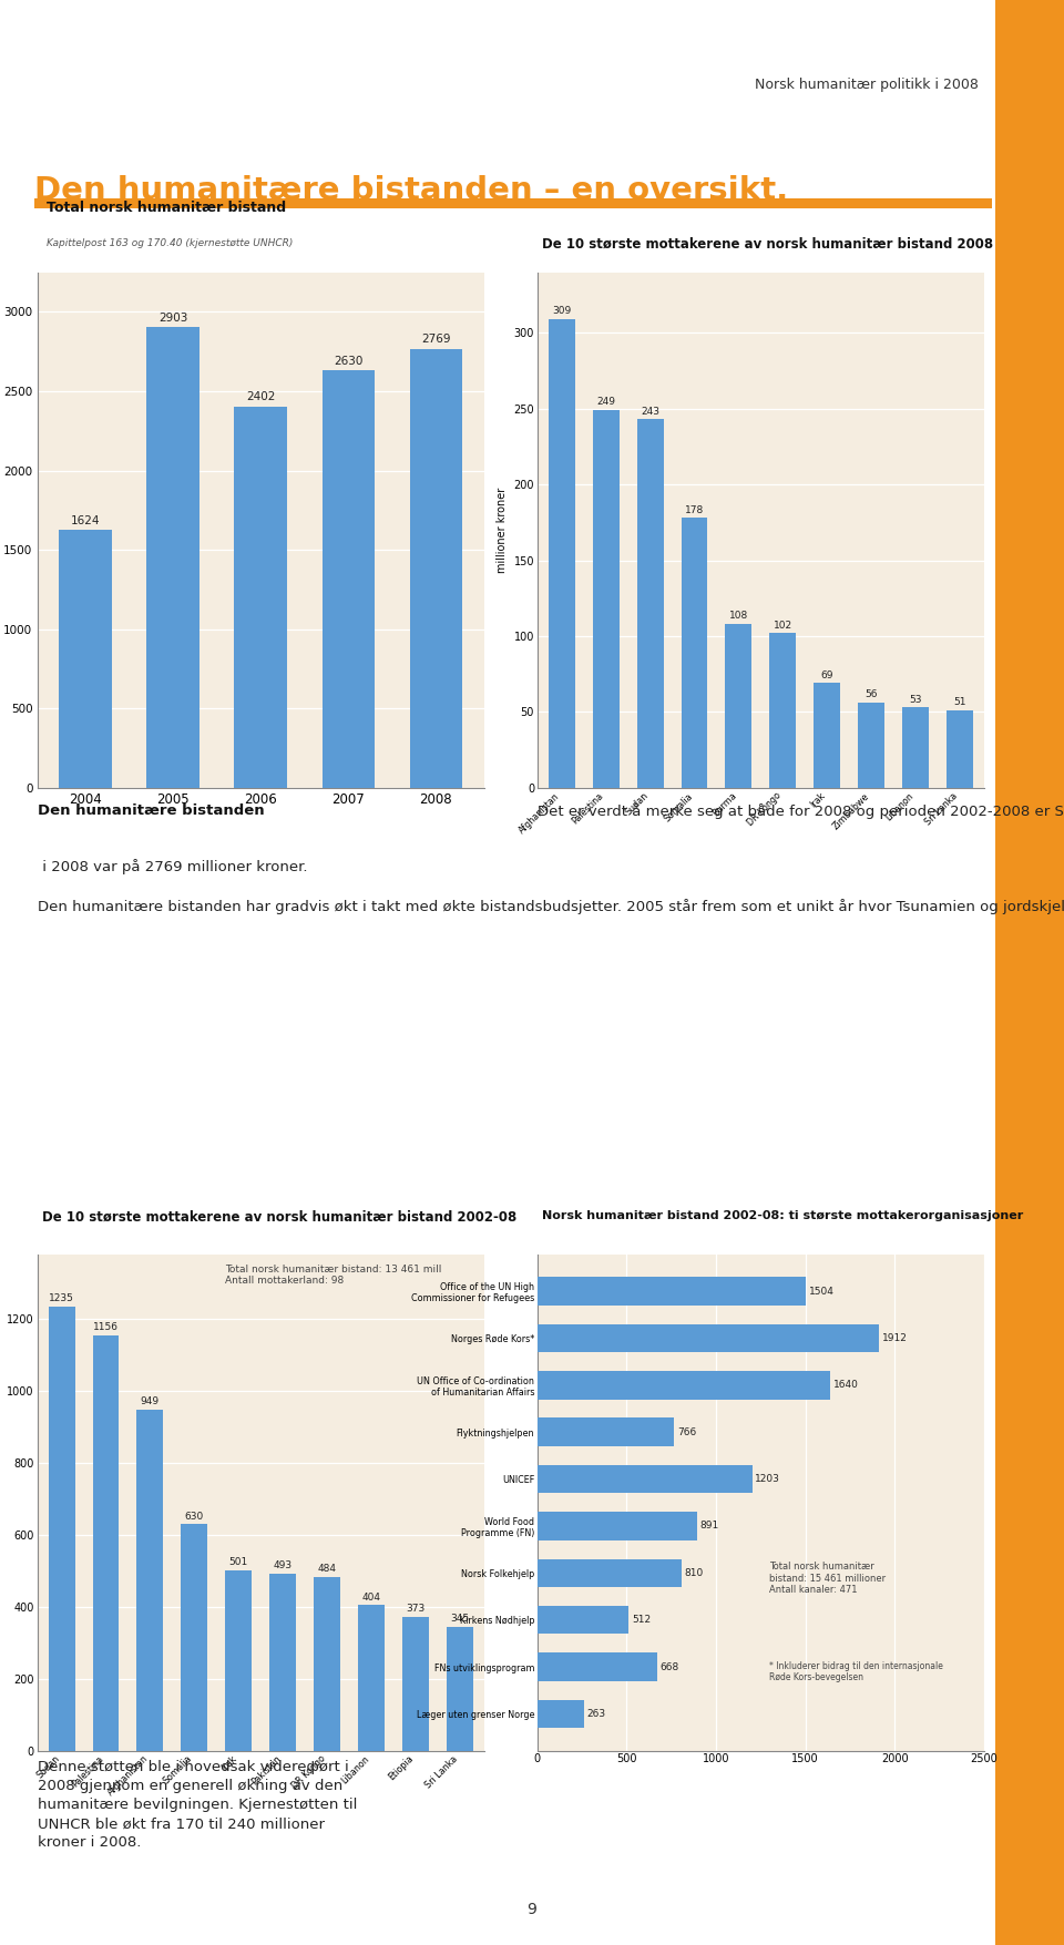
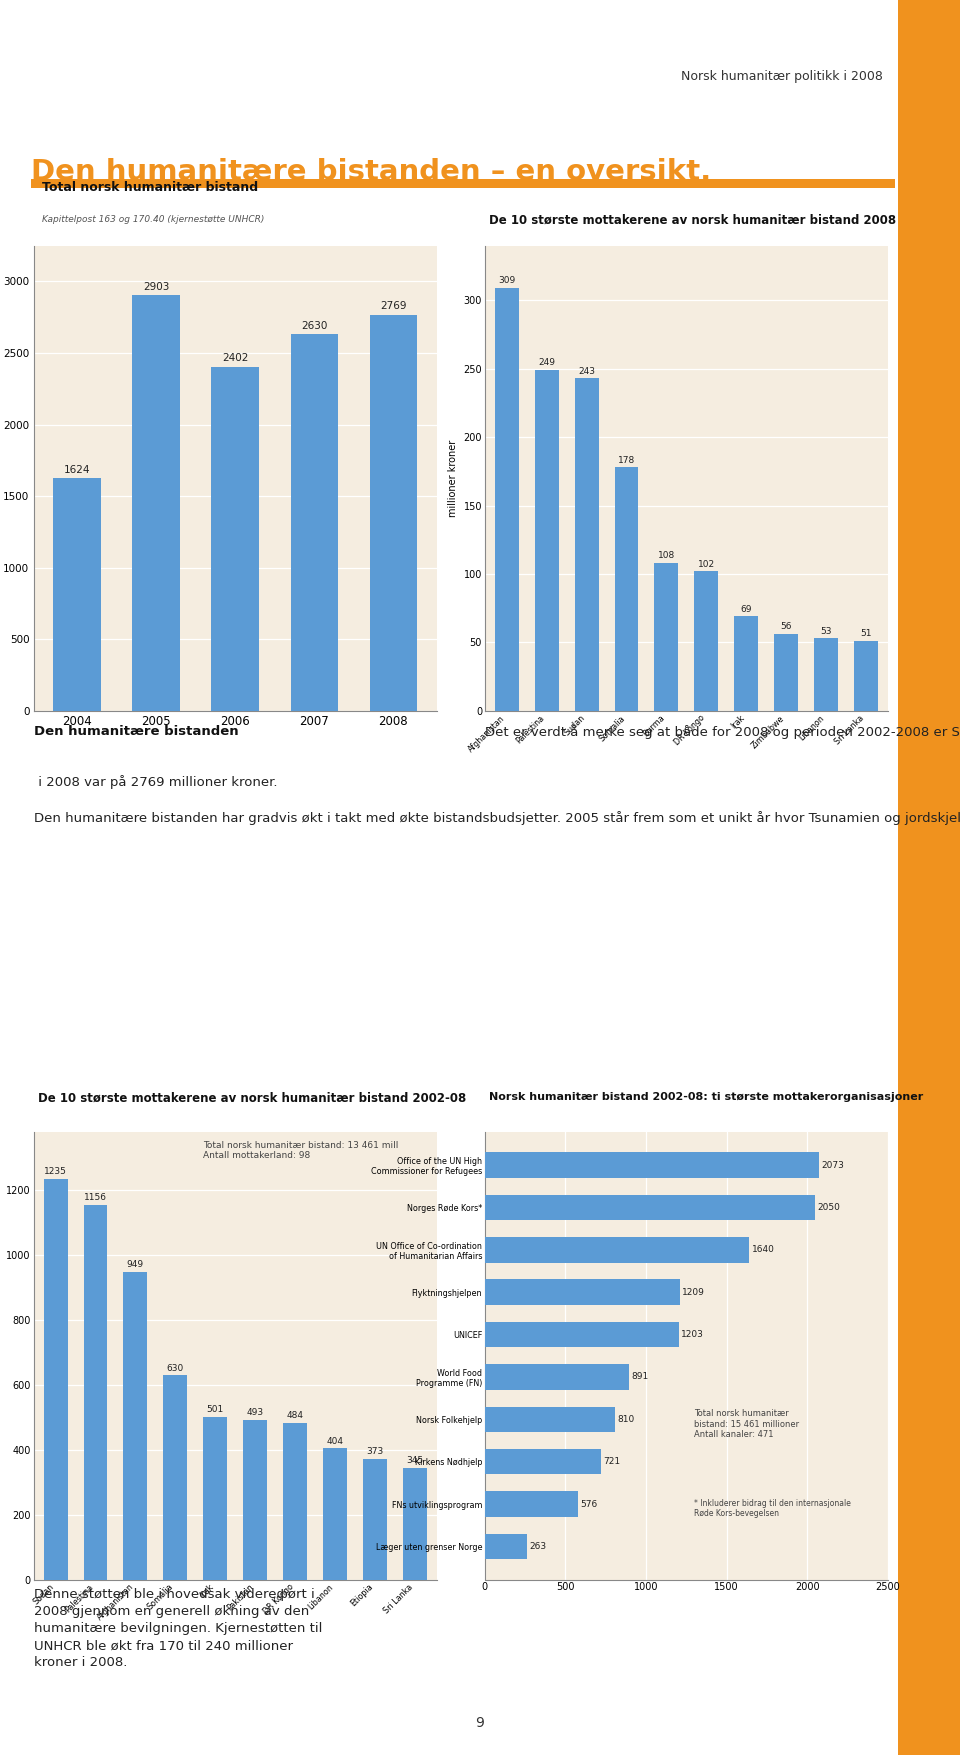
Office of the UN High Commissioner for Refugees: 1504 -> 2073
Norges Røde Kors*: 1912 -> 2050
Flyktningshjelpen: 766 -> 1209
Kirkens Nødhjelp: 512 -> 721
FNs utviklingsprogram: 668 -> 576
